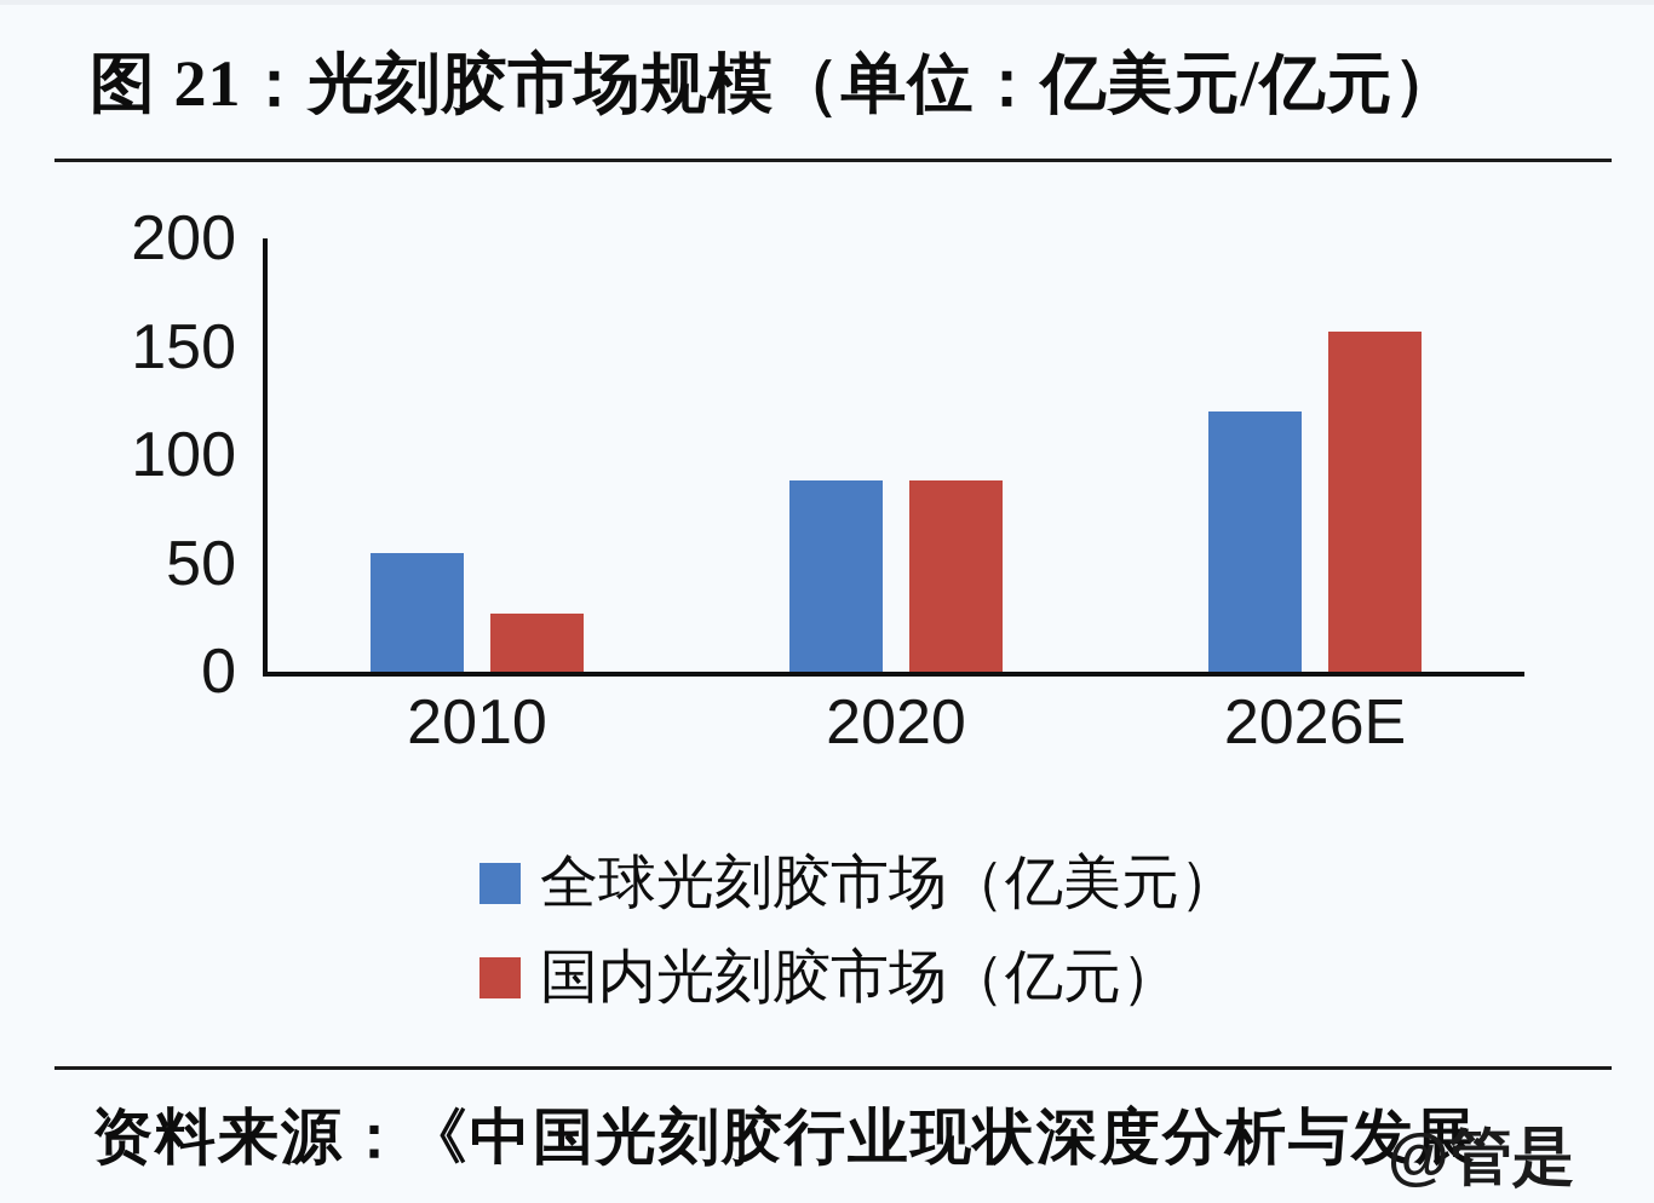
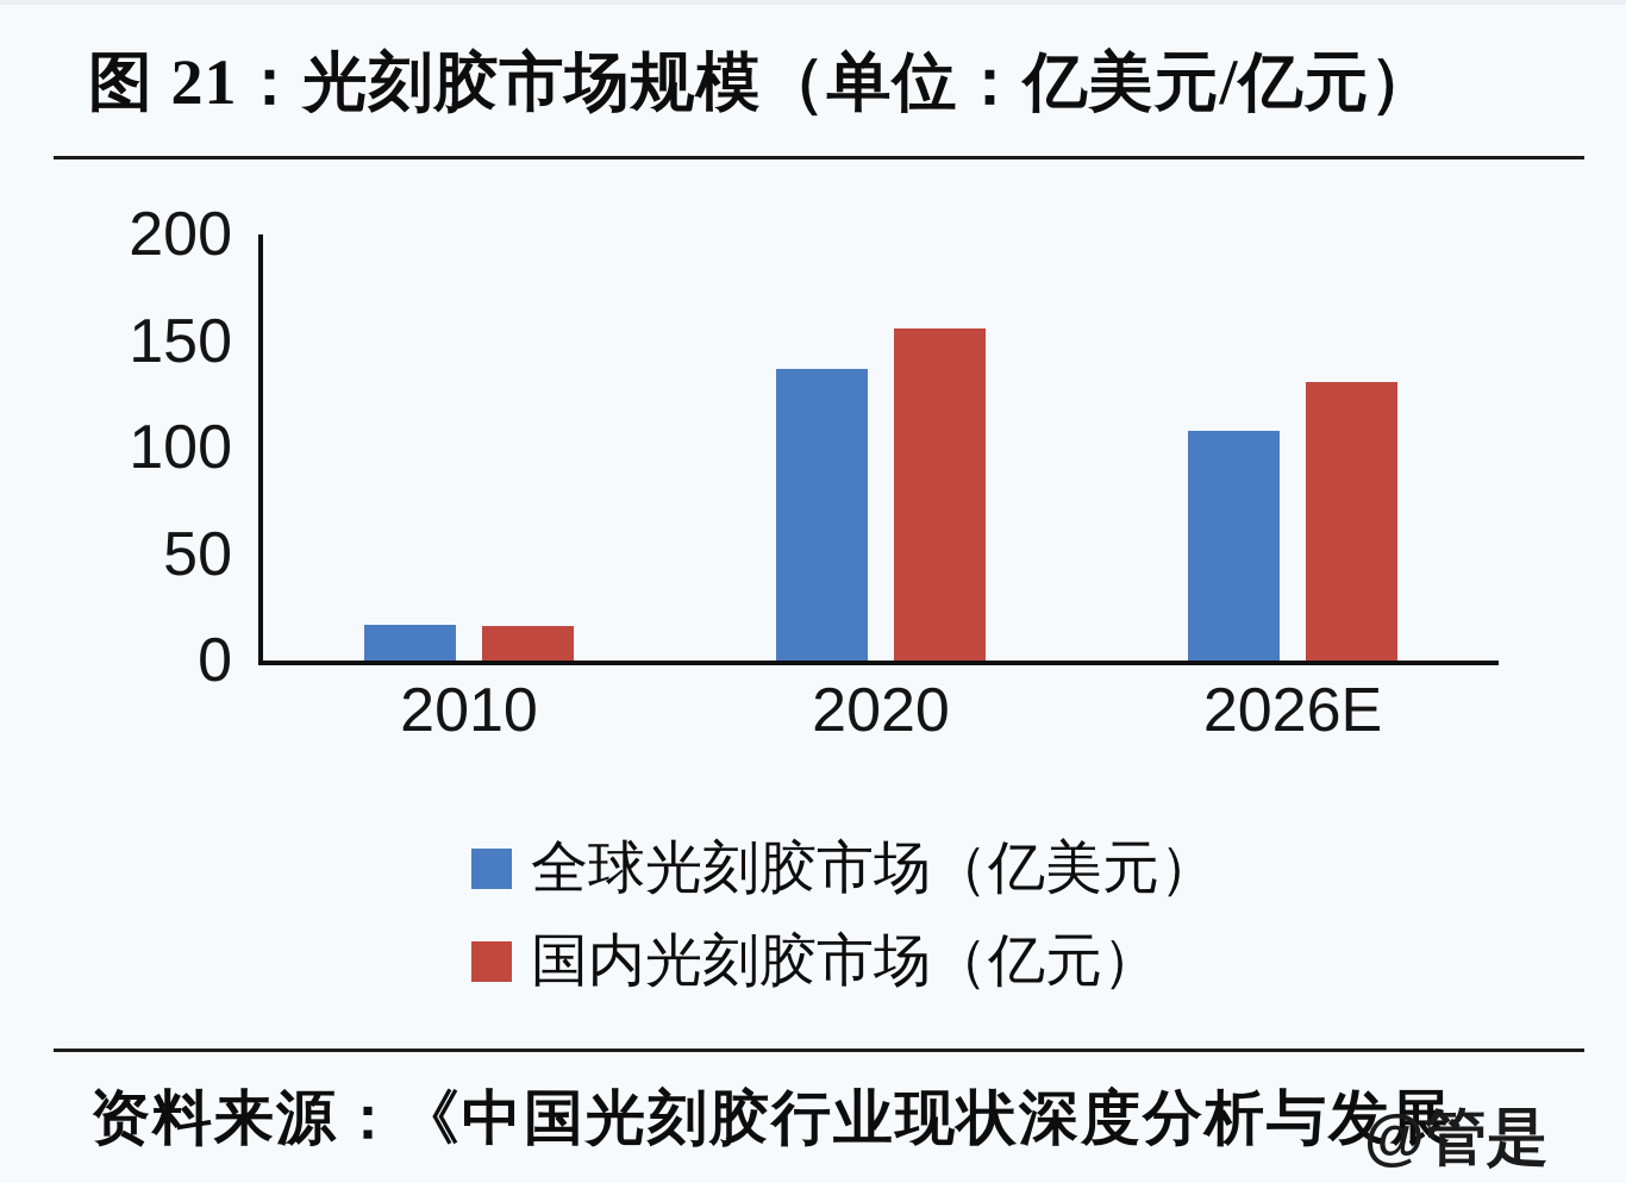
全球光刻胶市场（亿美元）/2010: 55 -> 17
国内光刻胶市场（亿元）/2010: 27 -> 16
全球光刻胶市场（亿美元）/2020: 88 -> 137
国内光刻胶市场（亿元）/2020: 88 -> 156
全球光刻胶市场（亿美元）/2026E: 120 -> 108
国内光刻胶市场（亿元）/2026E: 157 -> 131
